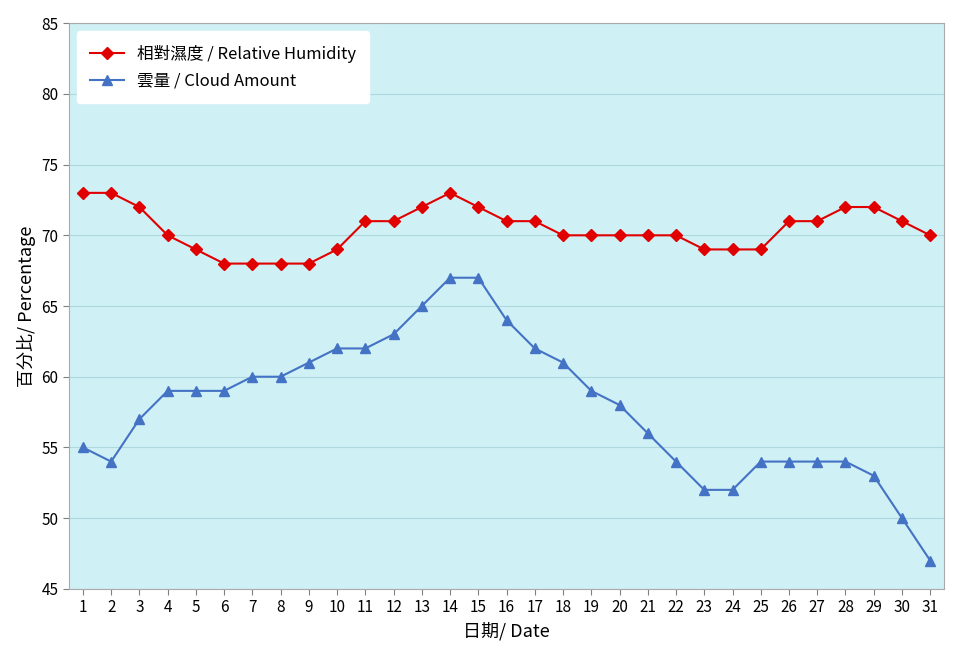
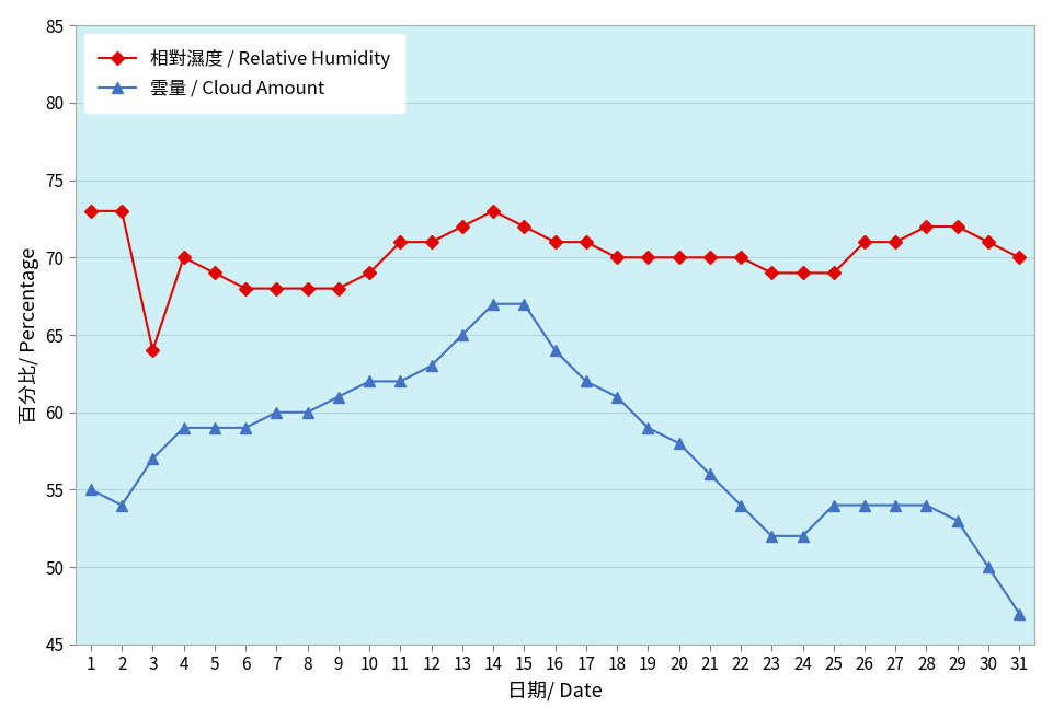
相對濕度 / Relative Humidity/3: 72 -> 64
